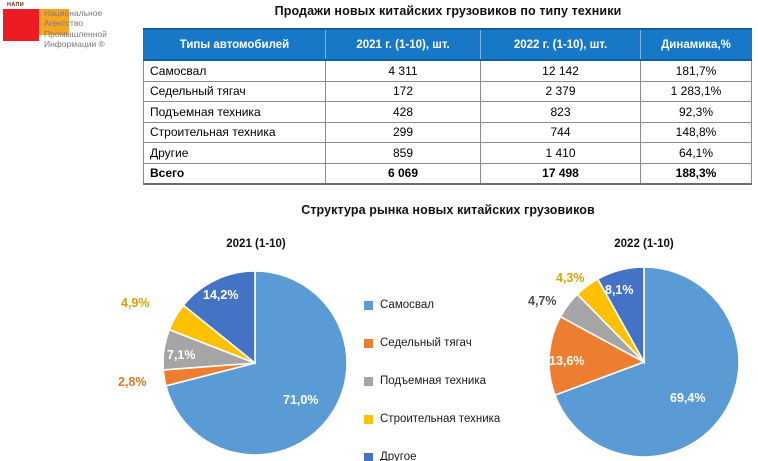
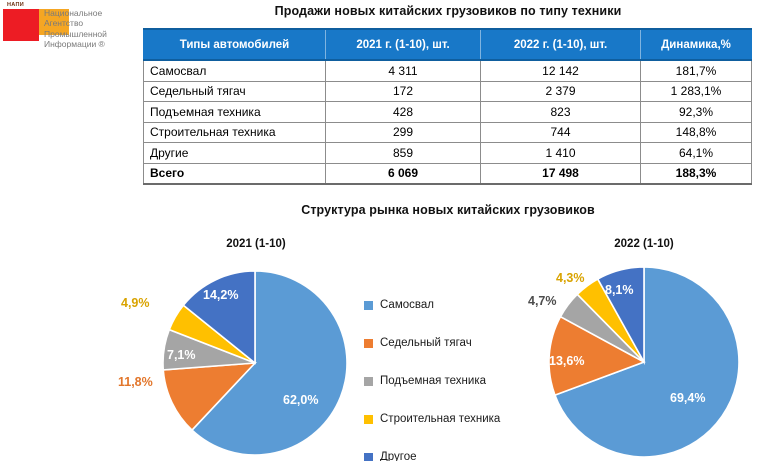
2021 (1-10)/Самосвал: 71,0% -> 62,0%
2021 (1-10)/Седельный тягач: 2,8% -> 11,8%
